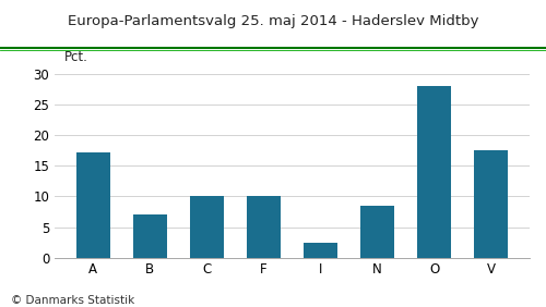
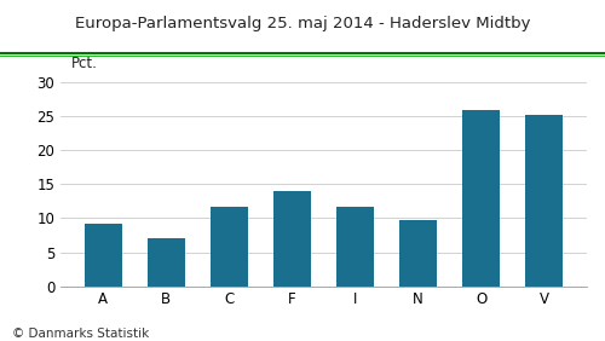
A: 17.2 -> 9.2
C: 10.0 -> 11.6
F: 10.0 -> 14.0
I: 2.5 -> 11.6
N: 8.5 -> 9.8
O: 28.0 -> 25.8
V: 17.5 -> 25.2
